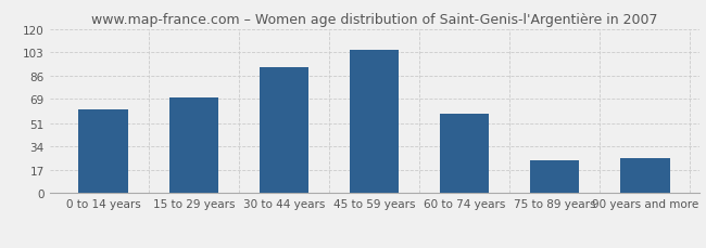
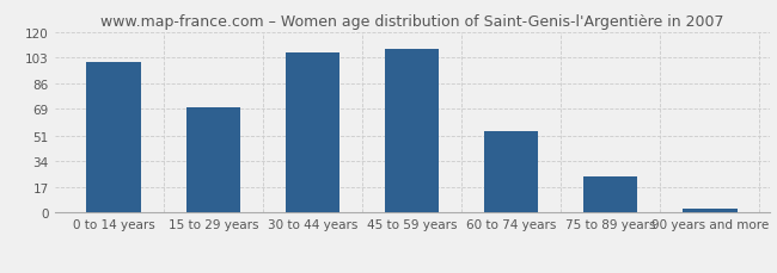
0 to 14 years: 61 -> 100
30 to 44 years: 92 -> 106
45 to 59 years: 105 -> 109
60 to 74 years: 58 -> 54
90 years and more: 26 -> 3
